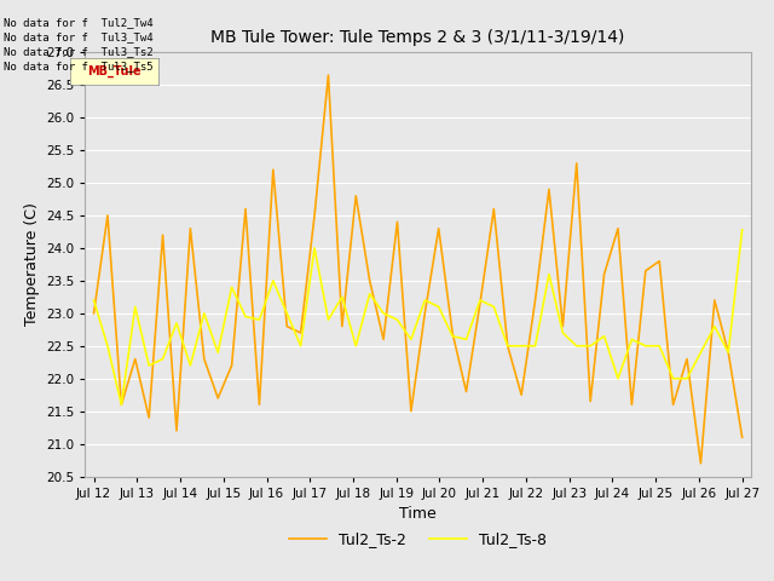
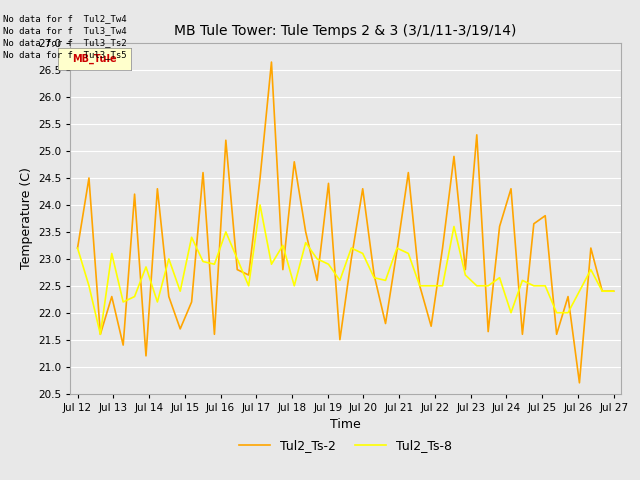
Tul2_Ts-2/Jul 12: 23.00 -> 23.20
Tul2_Ts-2/Jul 27: 21.10 -> 22.40
Tul2_Ts-8/Jul 27: 24.28 -> 22.40
